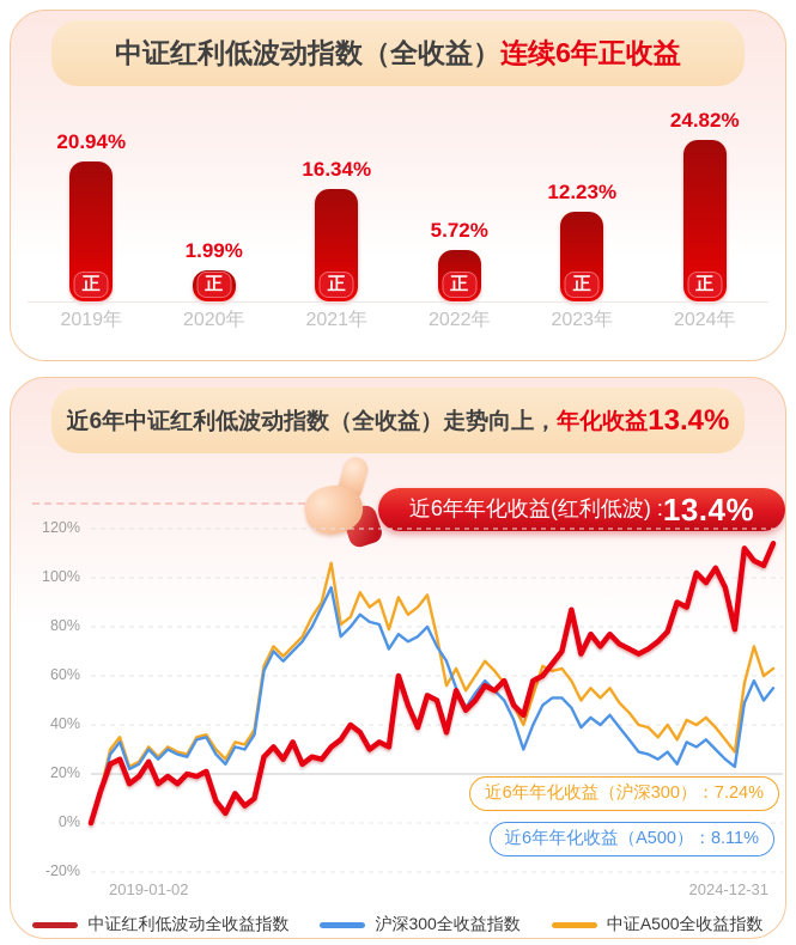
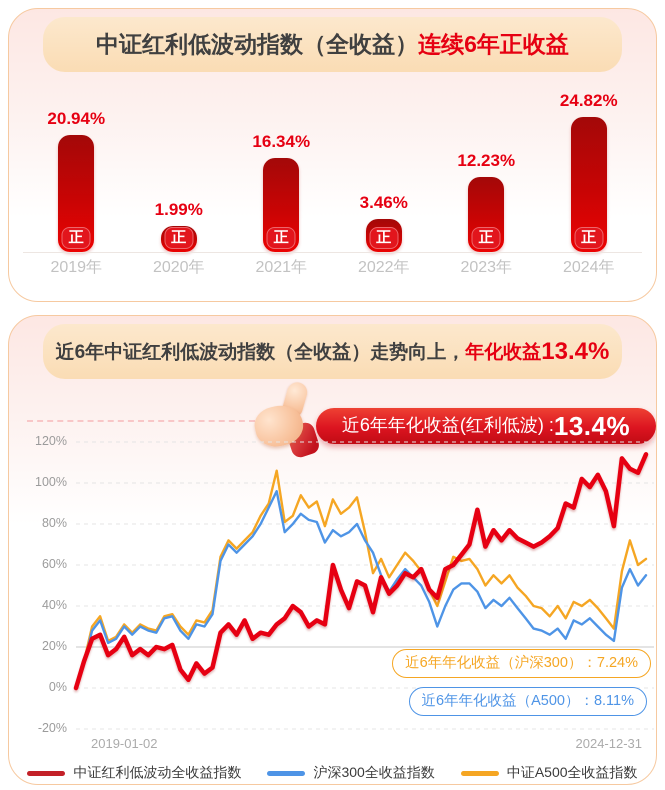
中证红利低波动指数（全收益）连续6年正收益/2022年: 5.72% -> 3.46%
